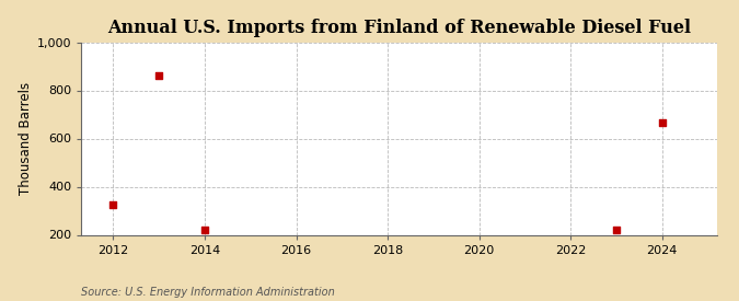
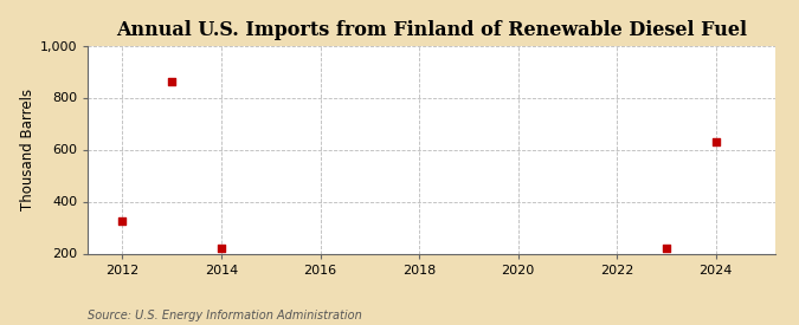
2024: 665 -> 630
